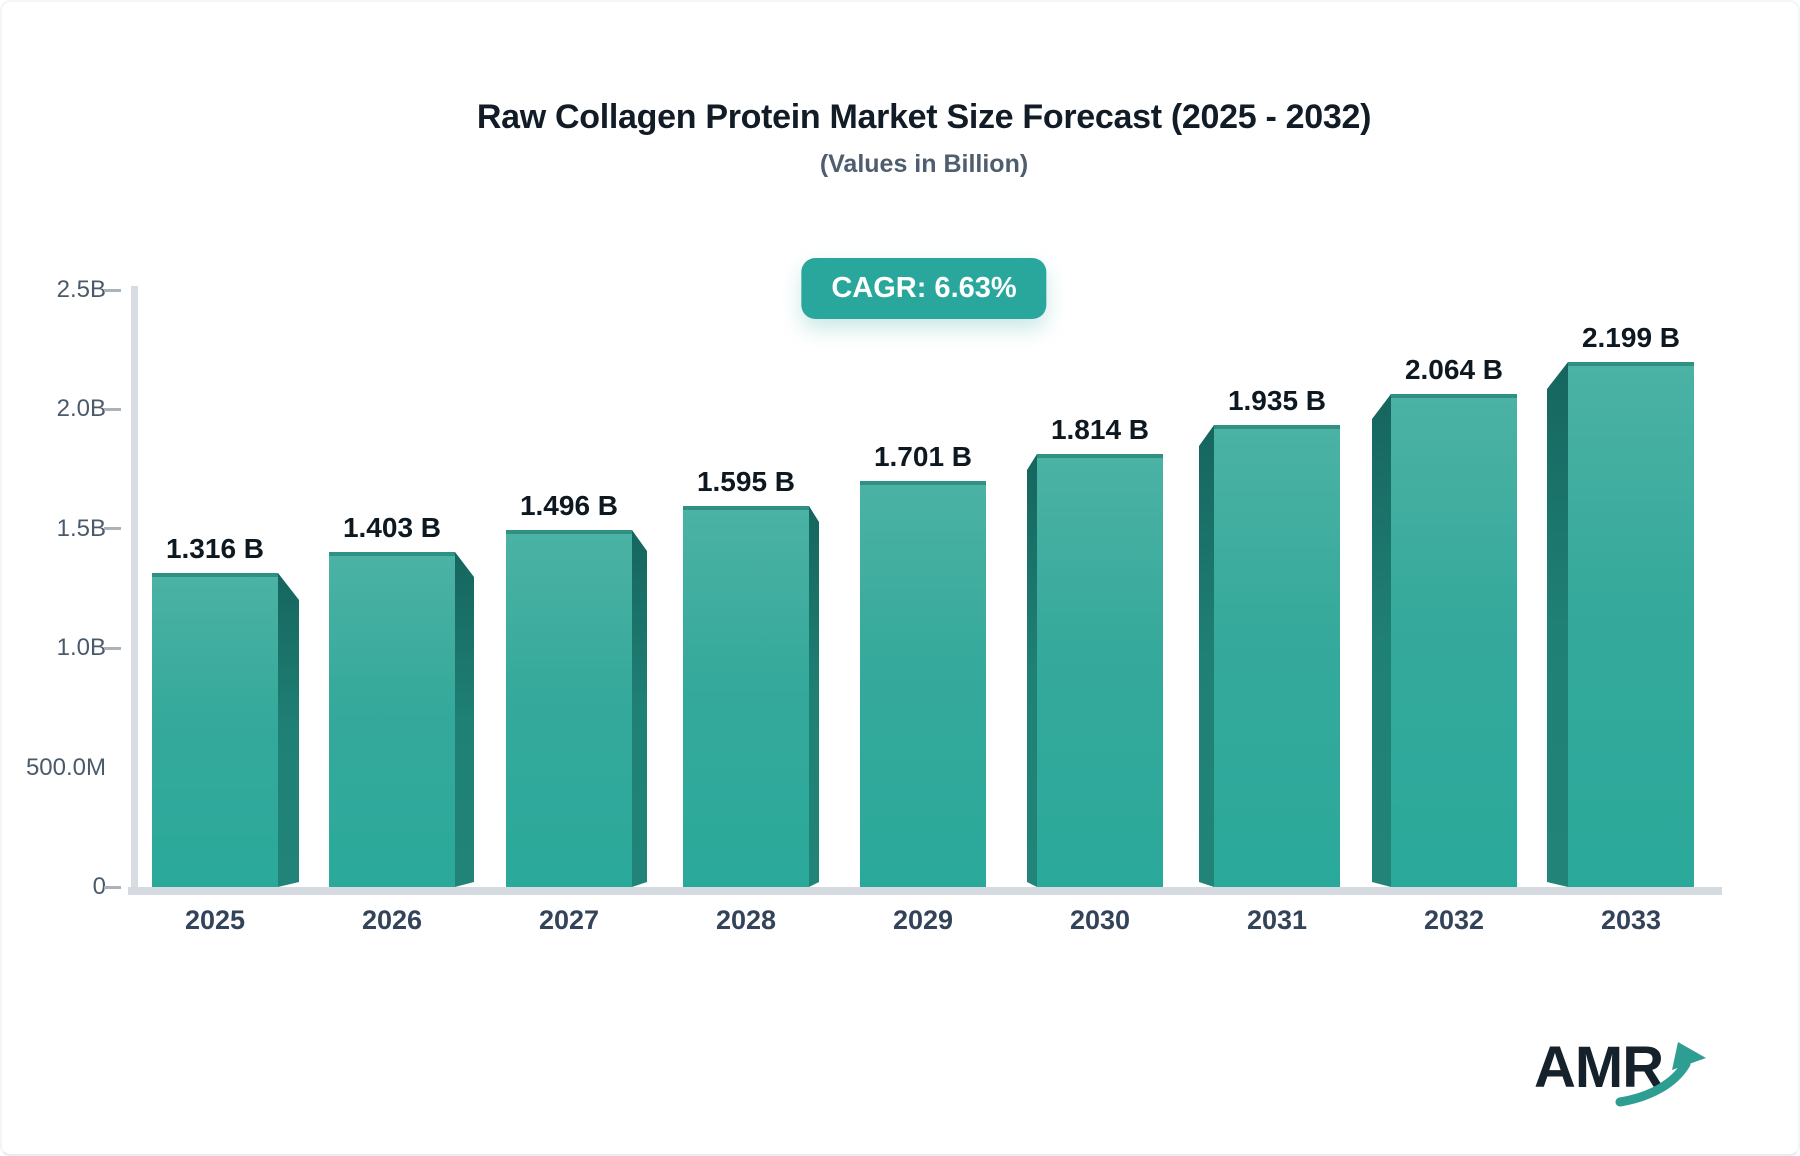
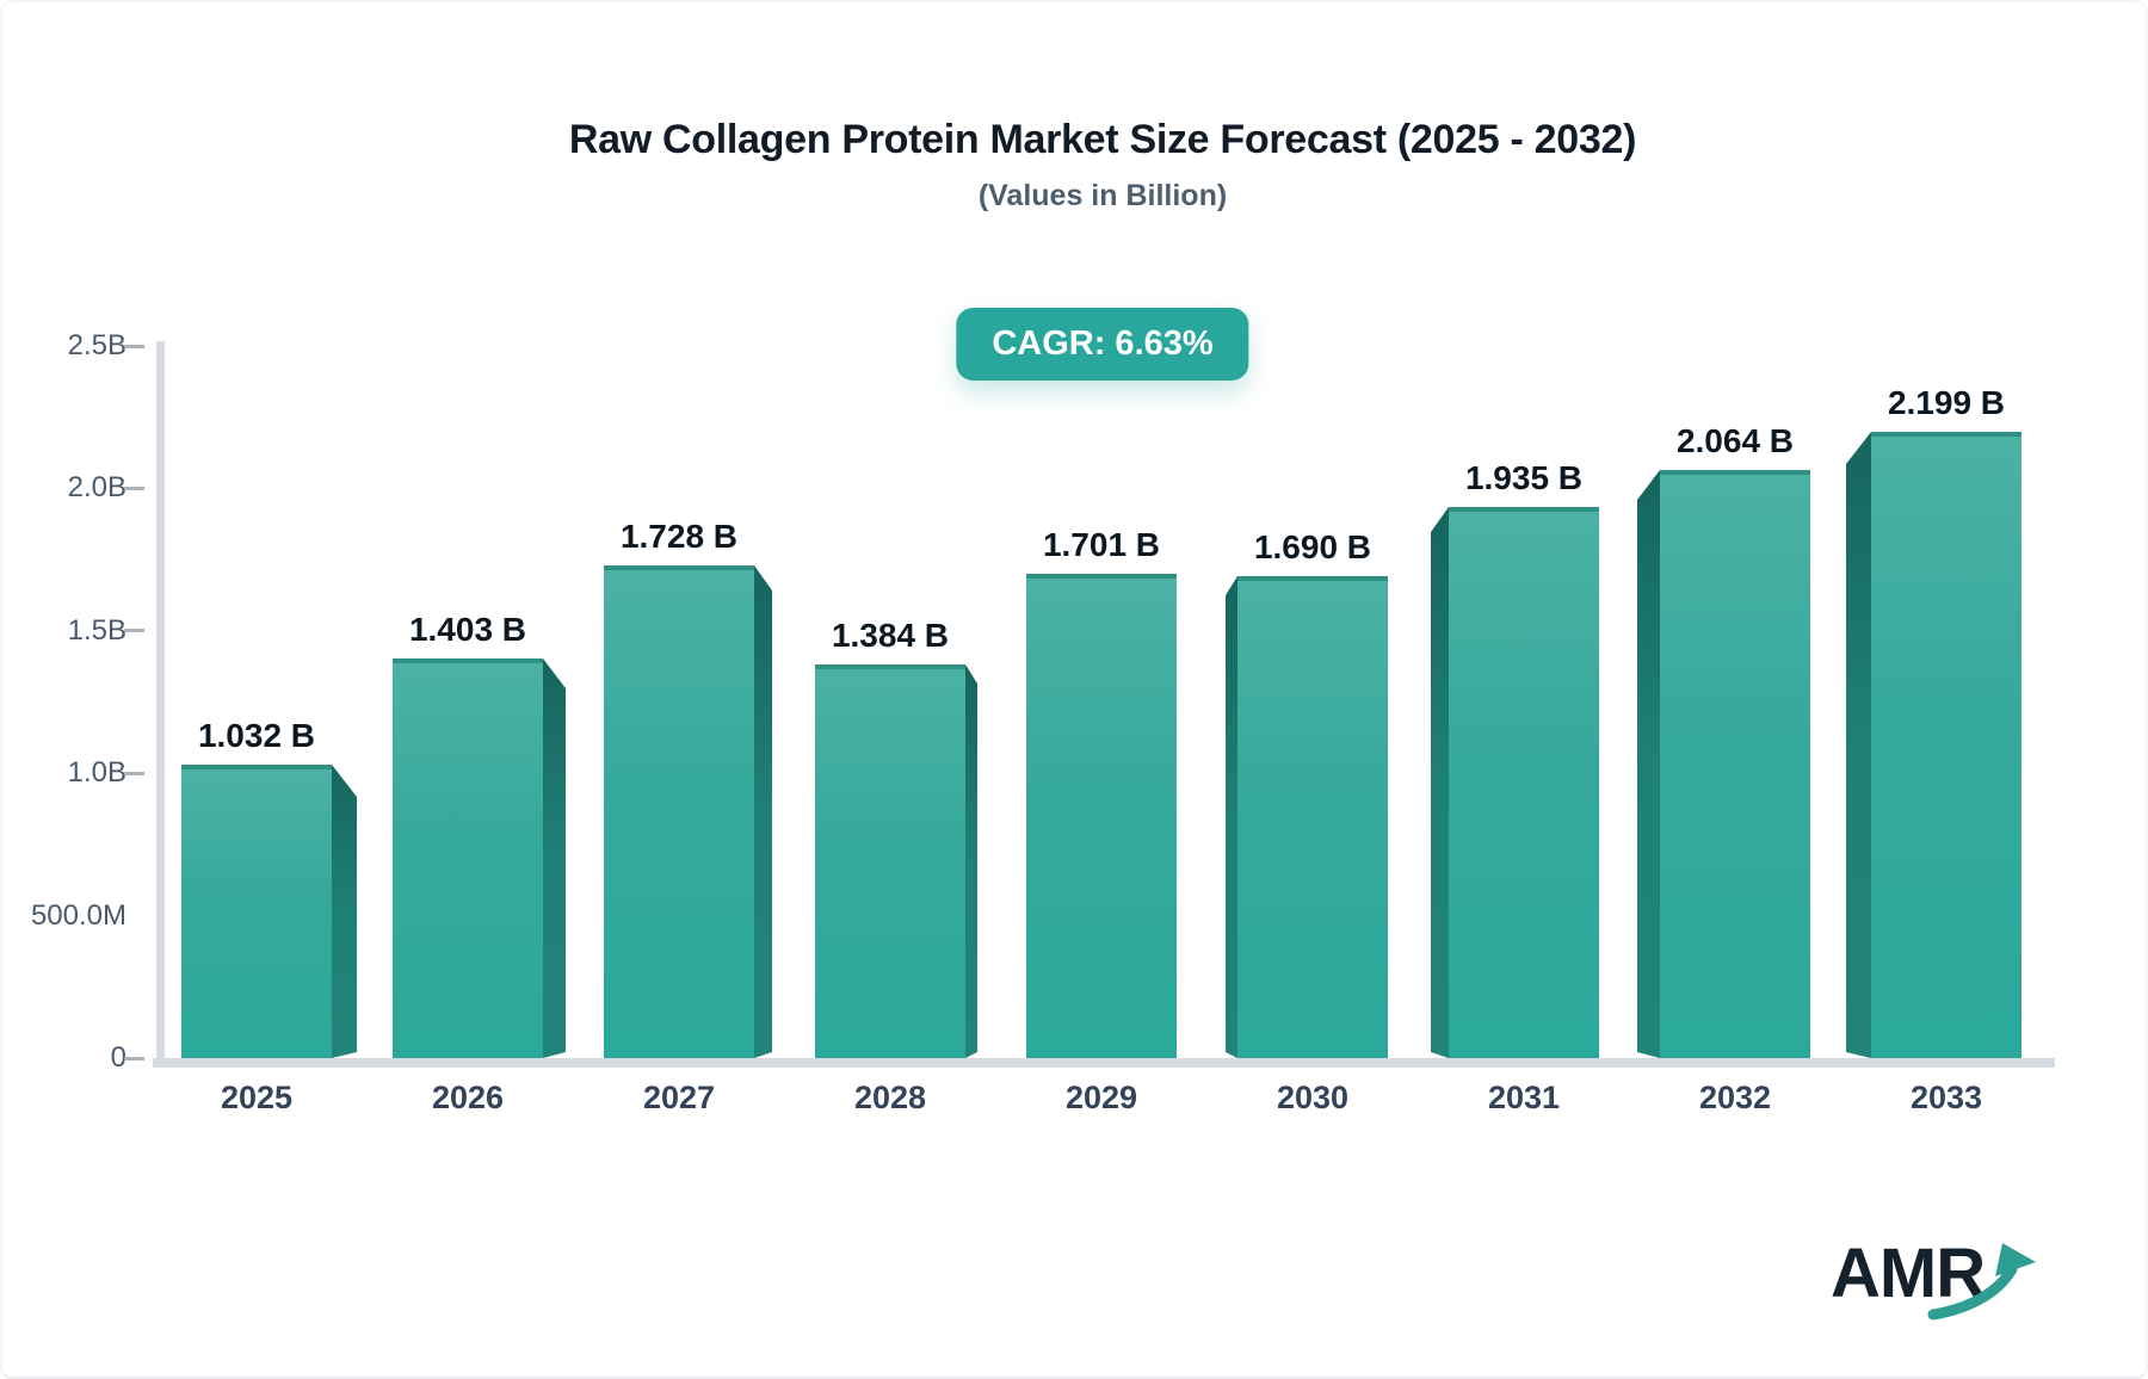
2025: 1.316 -> 1.032
2027: 1.496 -> 1.728
2028: 1.595 -> 1.384
2030: 1.814 -> 1.690
